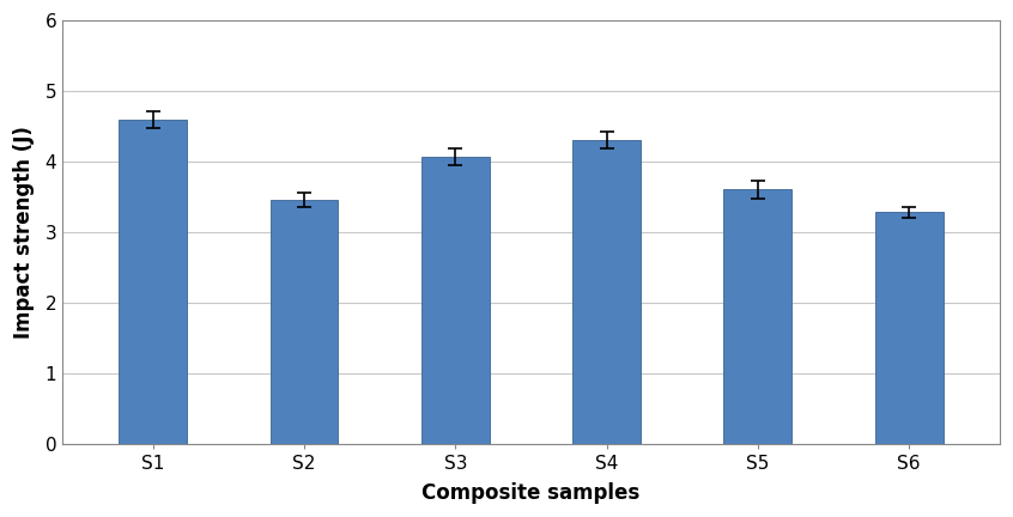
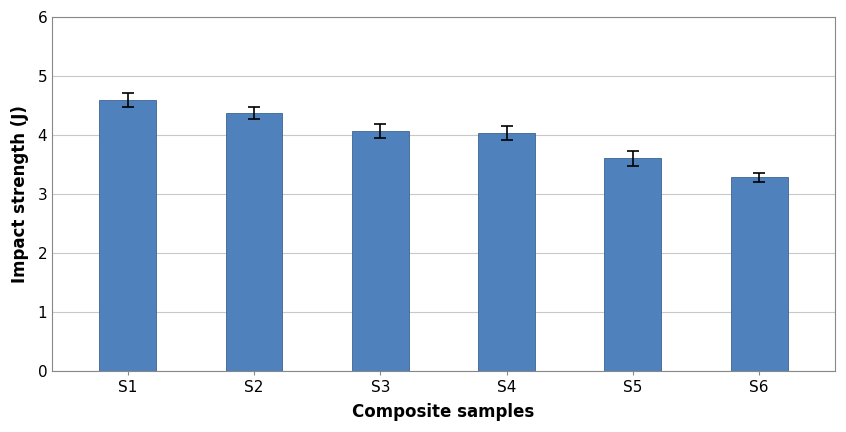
S2: 3.46 -> 4.37
S4: 4.30 -> 4.03
